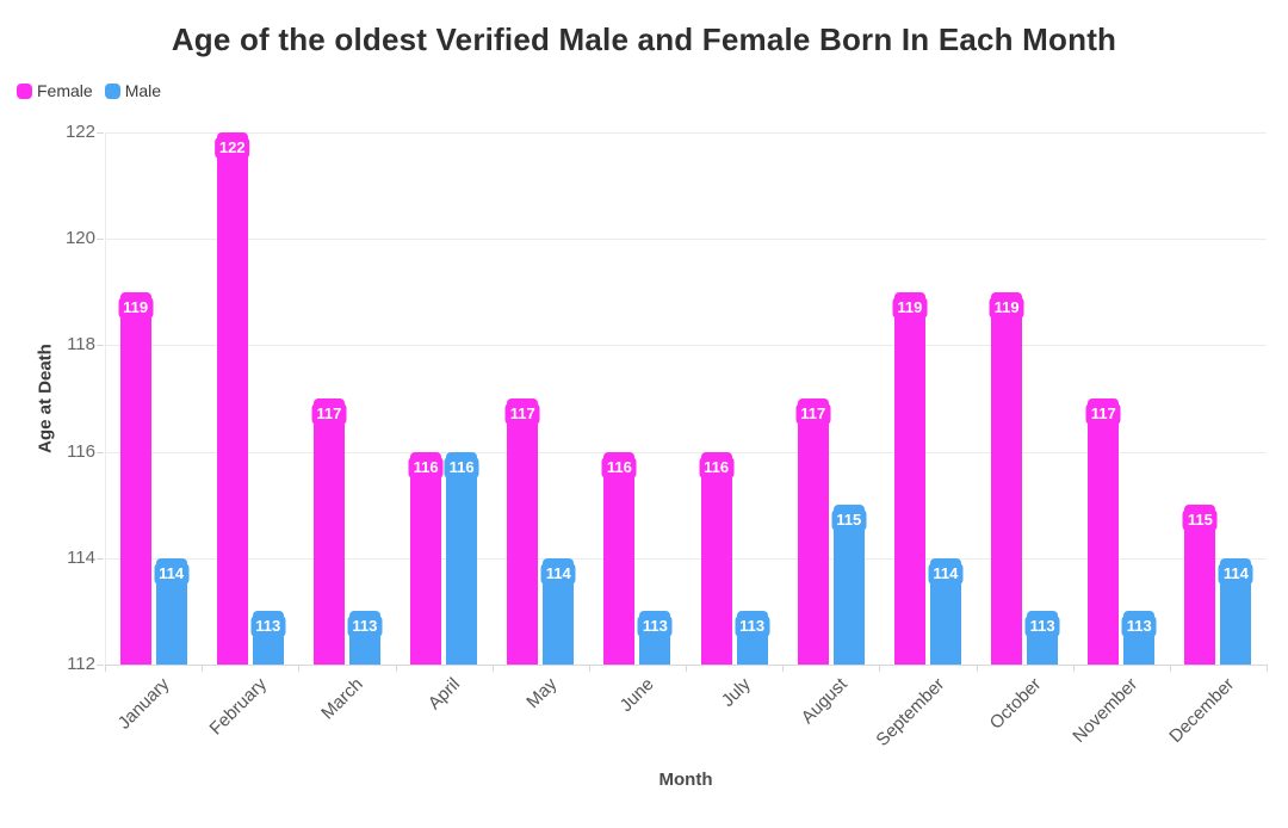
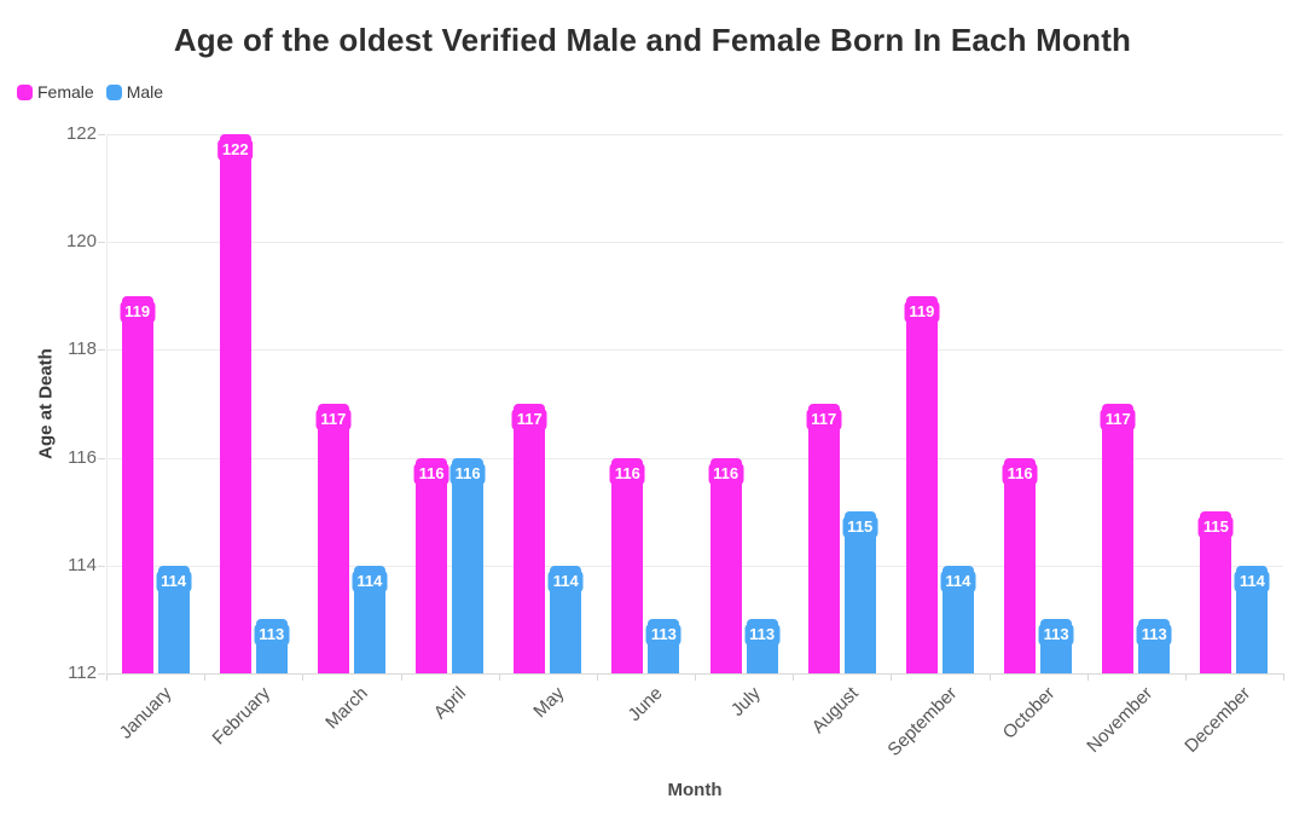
Male/March: 113 -> 114
Female/October: 119 -> 116
